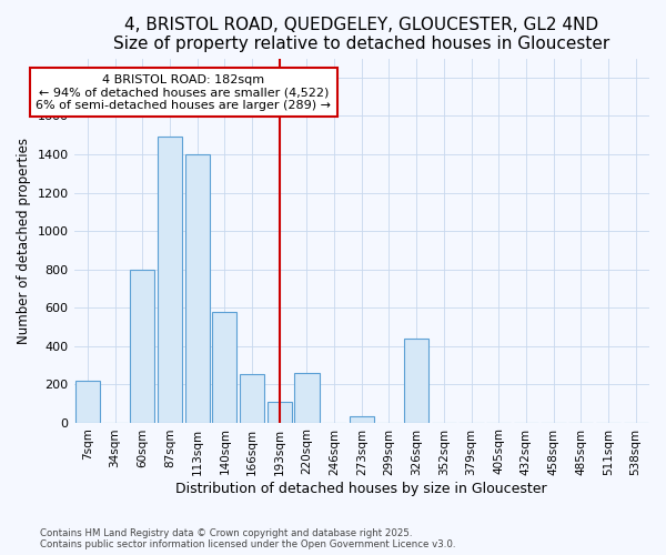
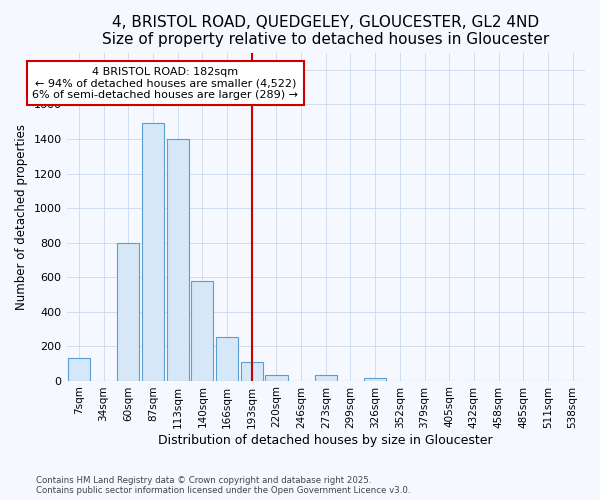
7sqm: 220 -> 130
220sqm: 260 -> 40
326sqm: 440 -> 20
